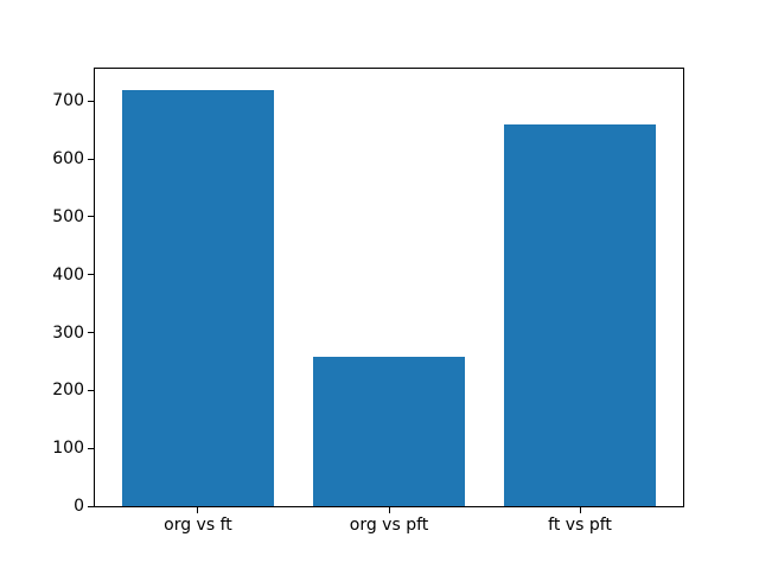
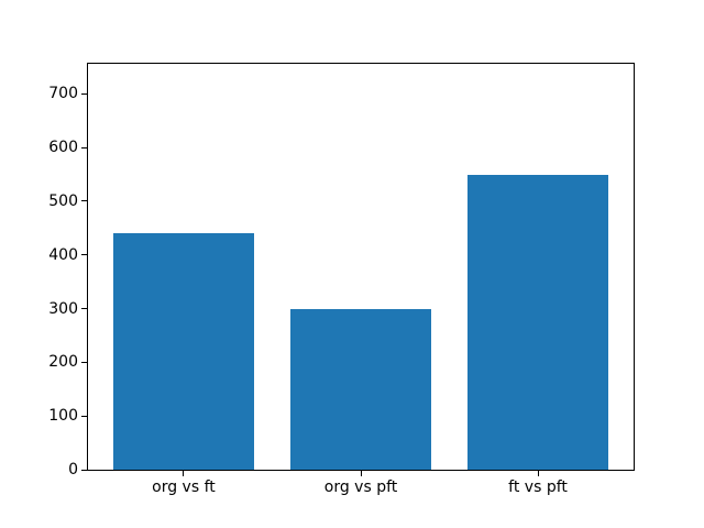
org vs ft: 720 -> 440
org vs pft: 260 -> 300
ft vs pft: 660 -> 550
